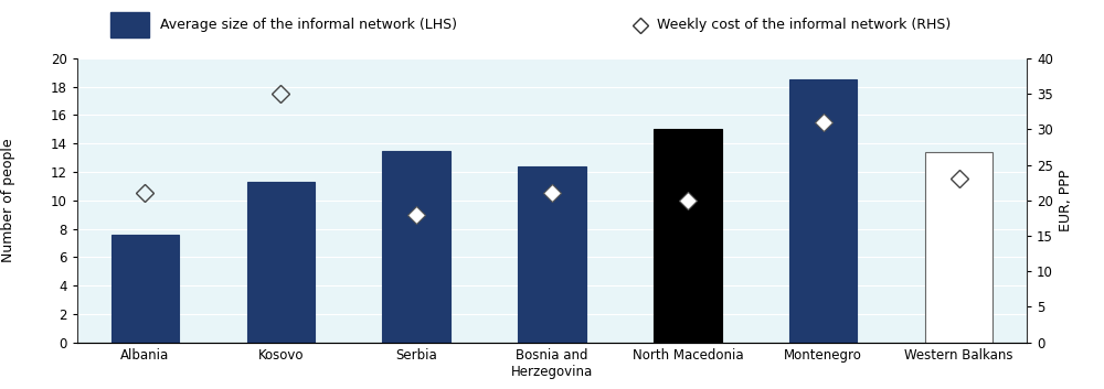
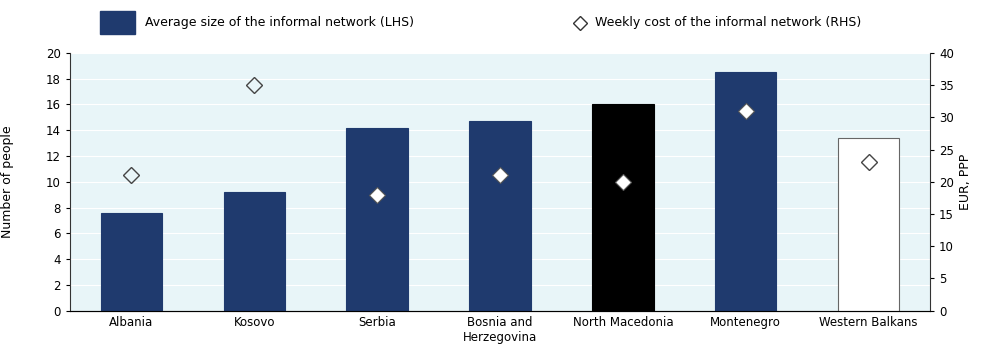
Kosovo: 11.3 -> 9.2
Serbia: 13.5 -> 14.2
Bosnia and Herzegovina: 12.4 -> 14.7
North Macedonia: 15.0 -> 16.0
